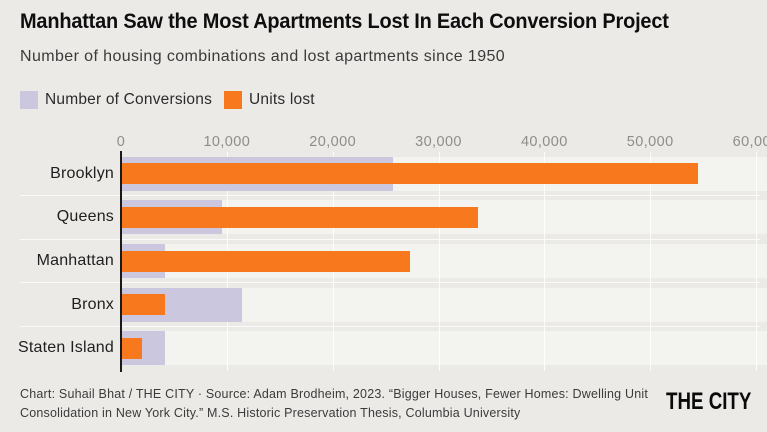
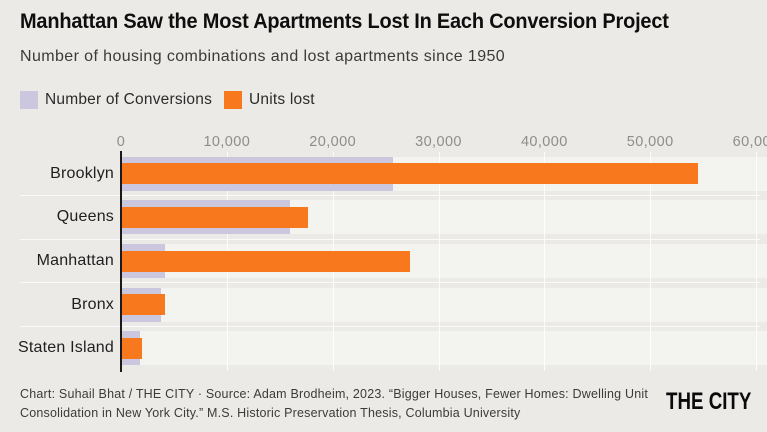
Number of Conversions/Queens: 9500 -> 16000
Units lost/Queens: 33700 -> 17700
Number of Conversions/Bronx: 11400 -> 3800
Number of Conversions/Staten Island: 4200 -> 1800
